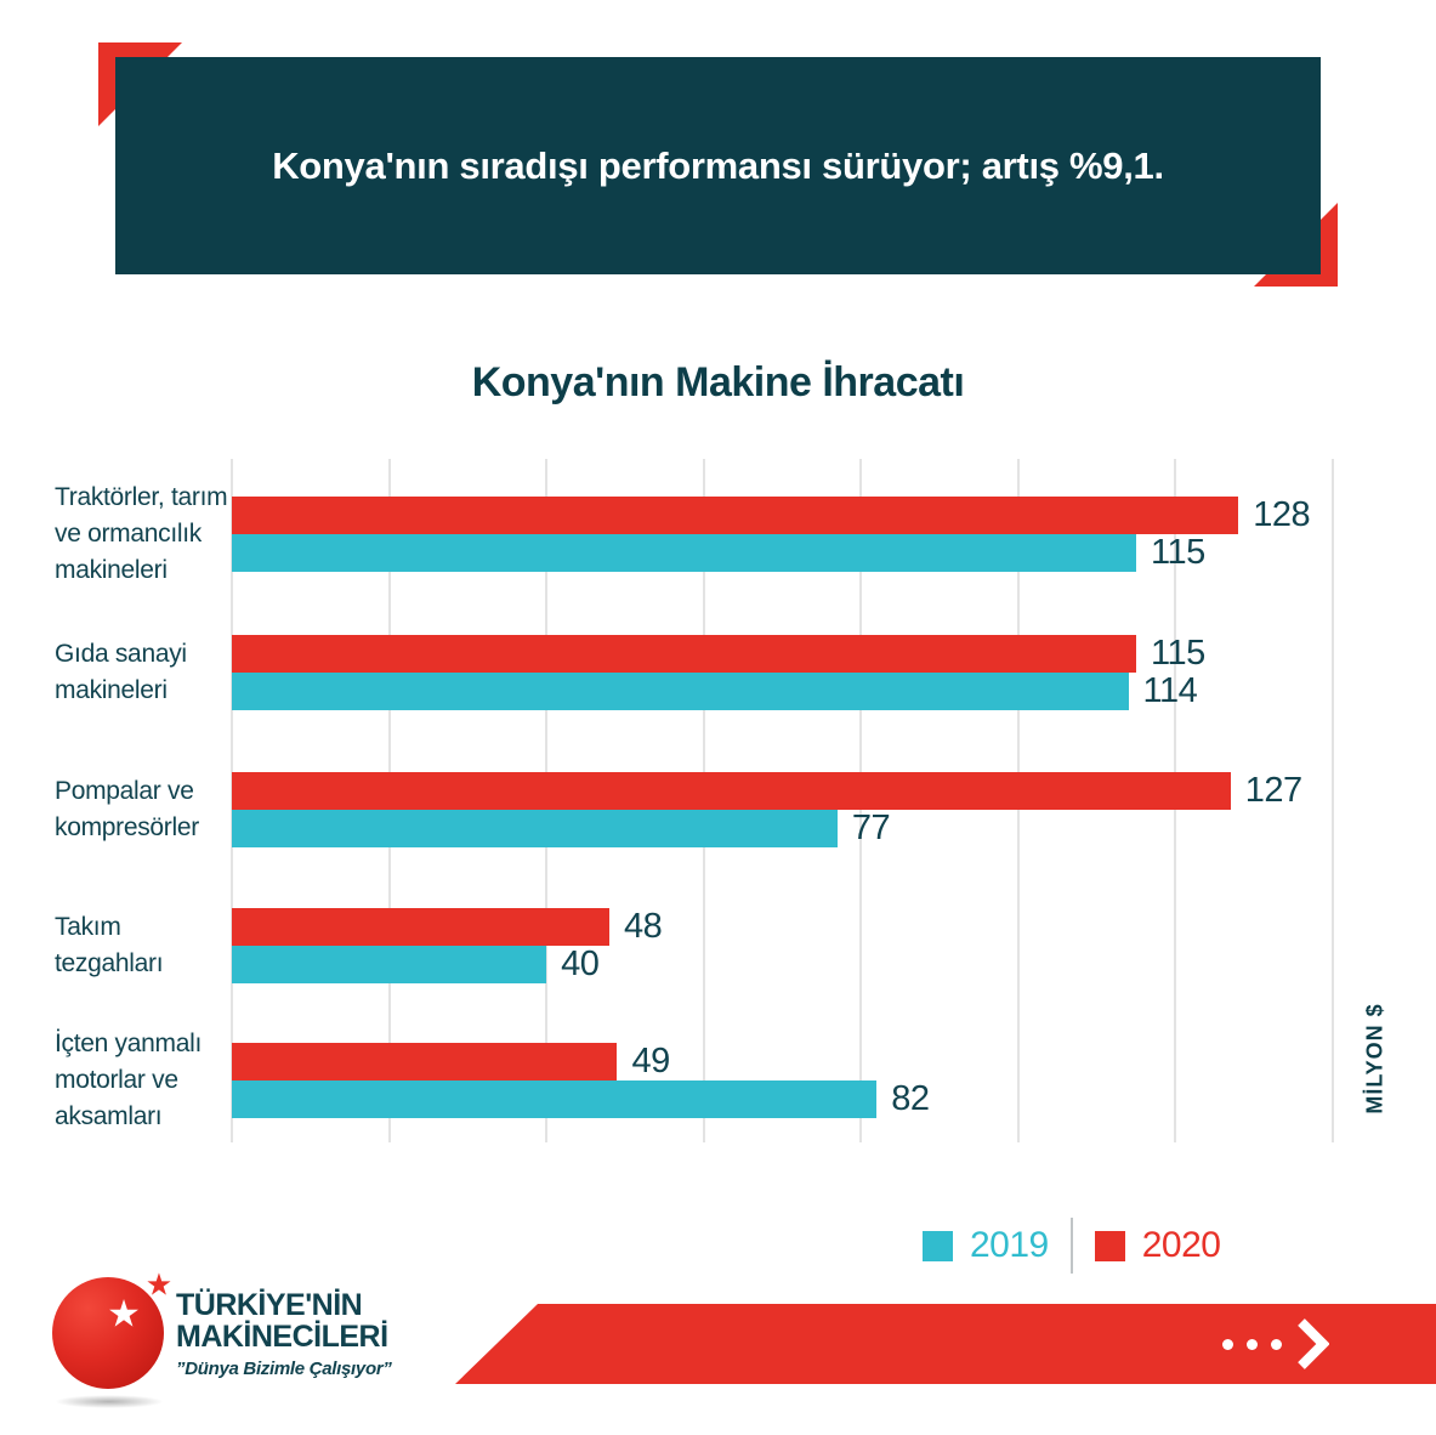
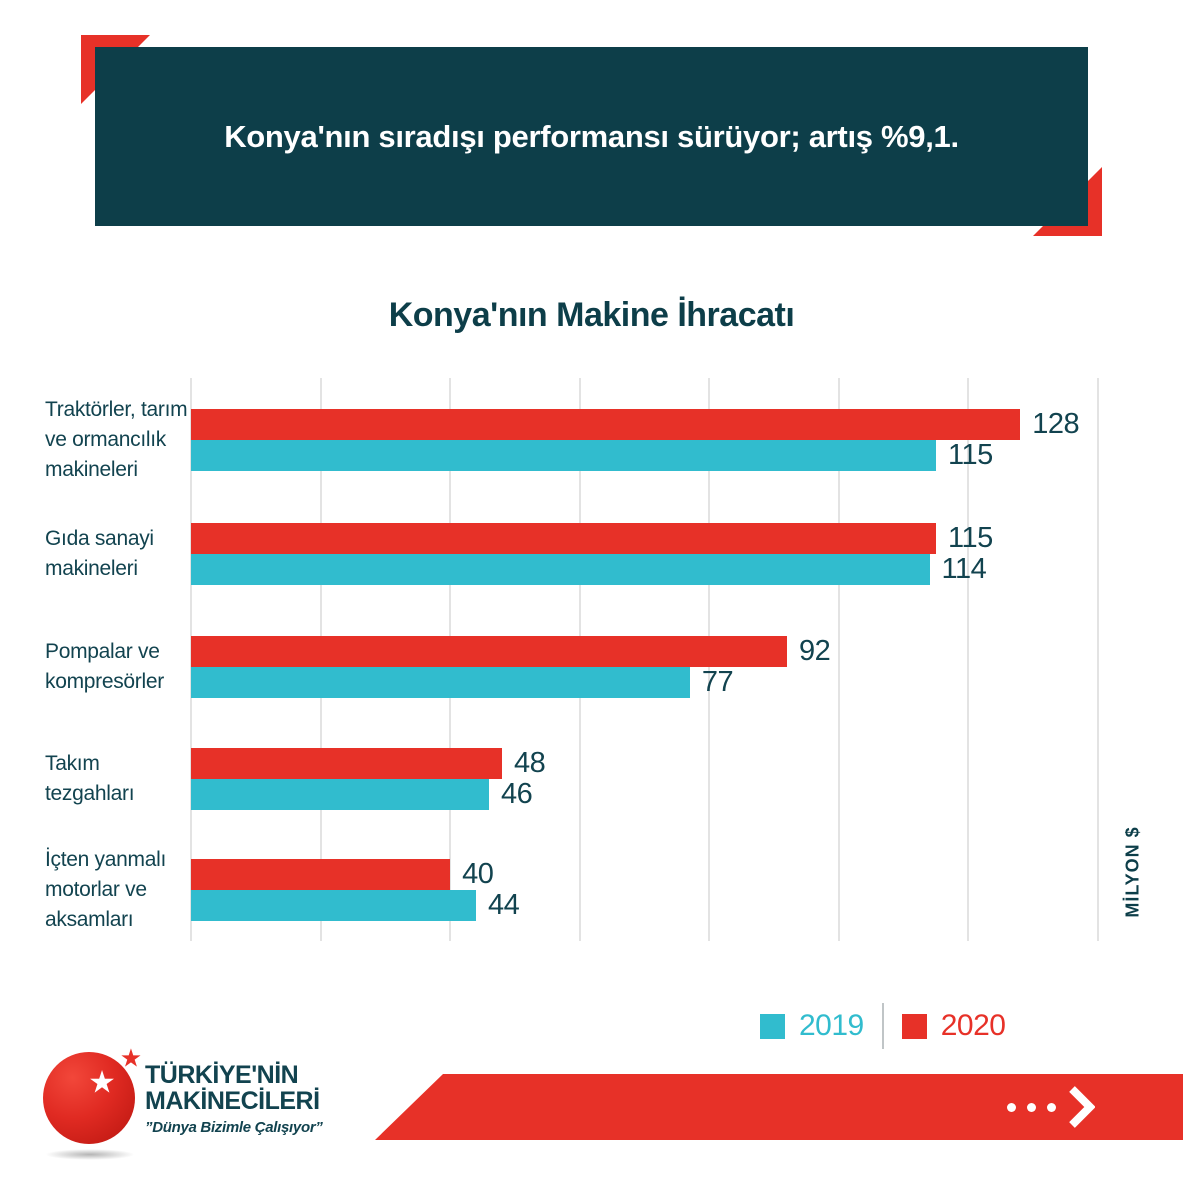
2020/Pompalar ve kompresörler: 127 -> 92
2019/Takım tezgahları: 40 -> 46
2020/İçten yanmalı motorlar ve aksamları: 49 -> 40
2019/İçten yanmalı motorlar ve aksamları: 82 -> 44
